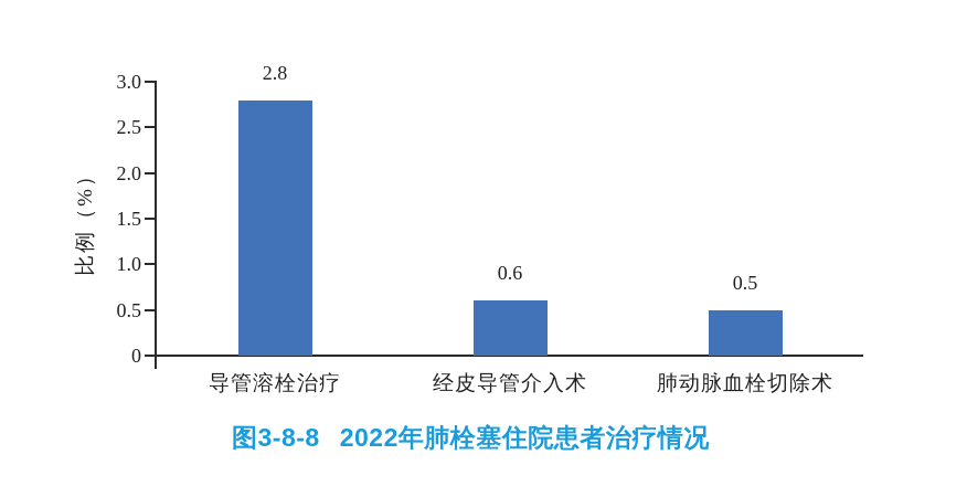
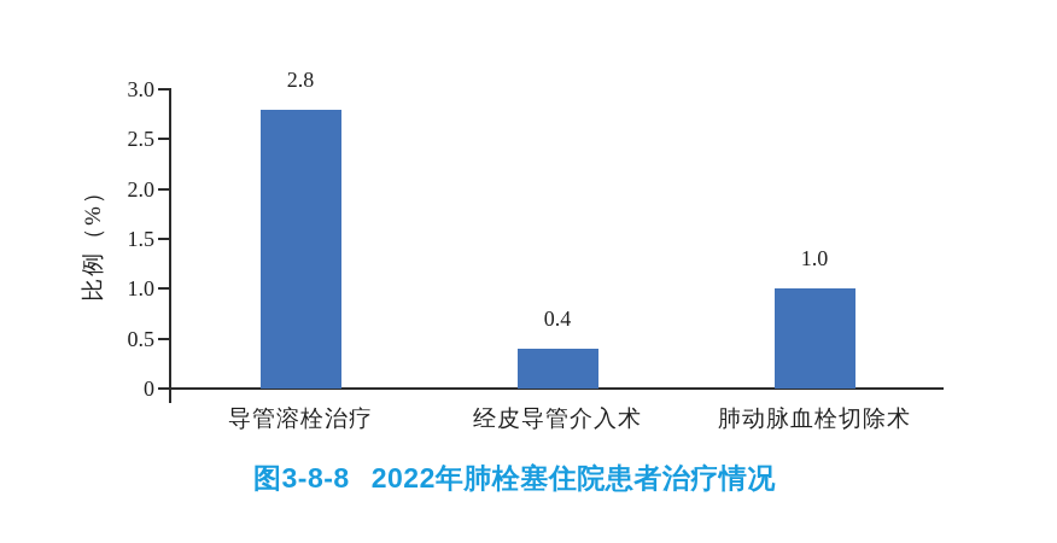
经皮导管介入术: 0.6 -> 0.4
肺动脉血栓切除术: 0.5 -> 1.0
